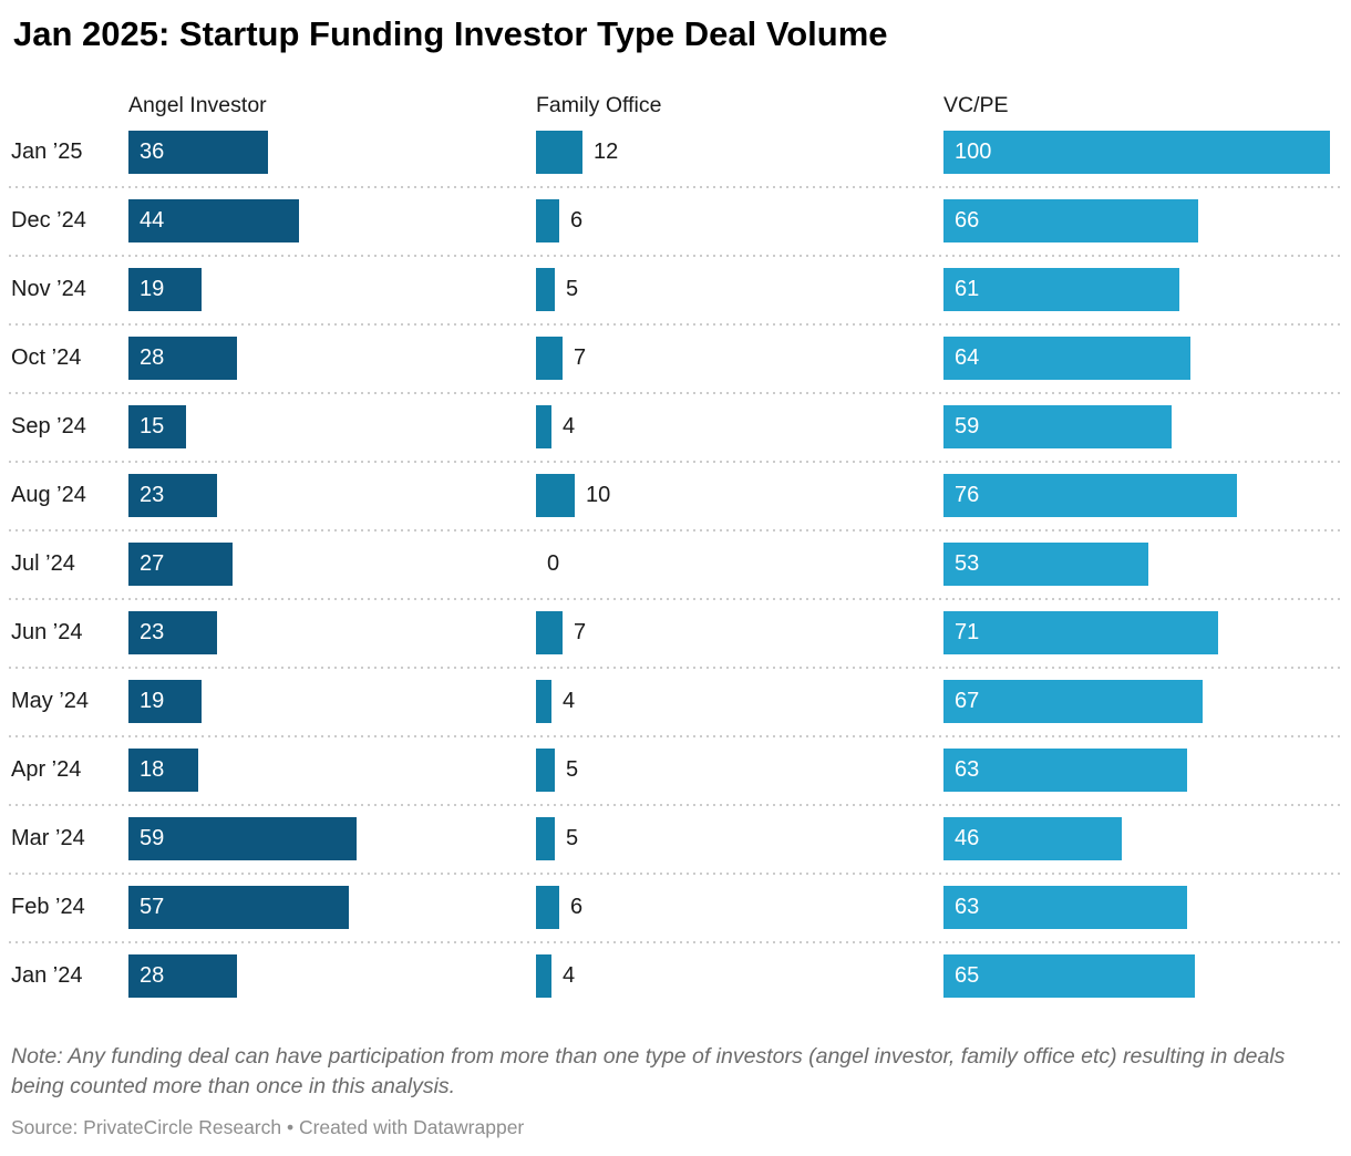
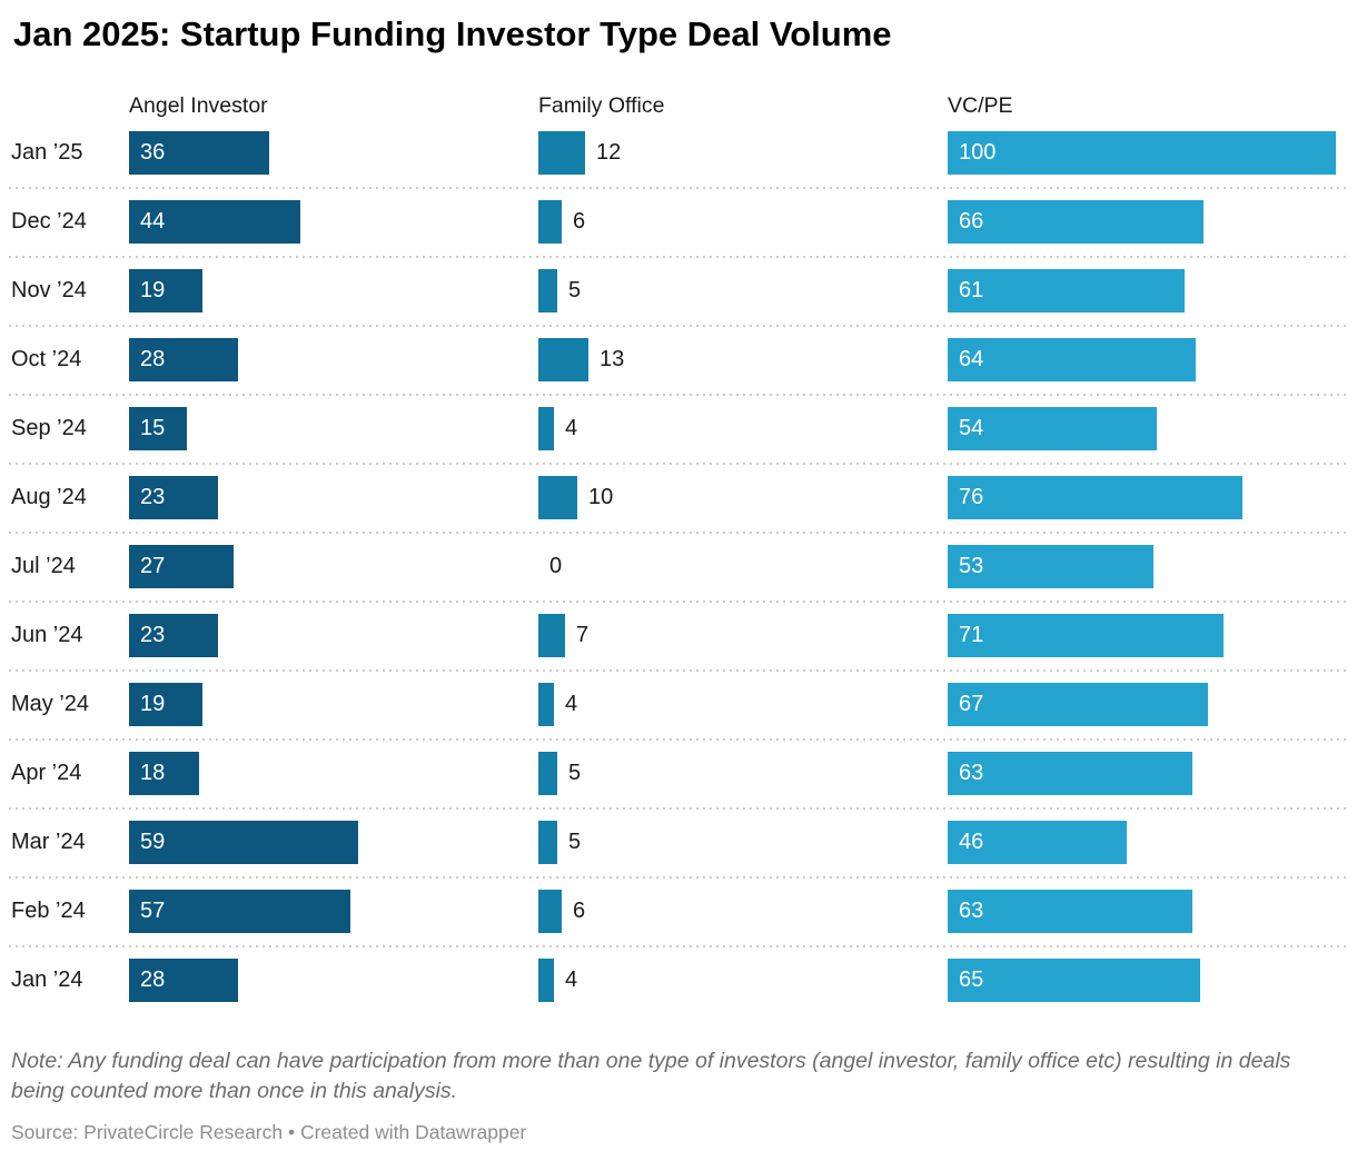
Family Office/Oct ’24: 7 -> 13
VC/PE/Sep ’24: 59 -> 54
